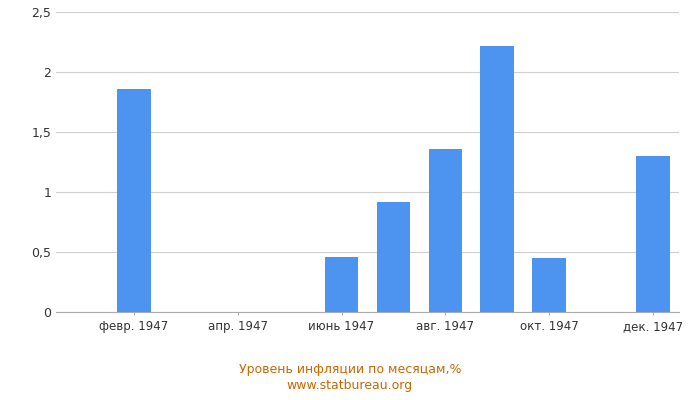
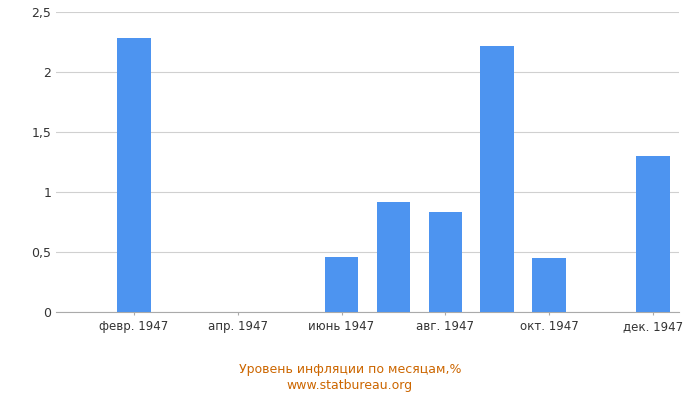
февр. 1947: 1,86 -> 2,28
авг. 1947: 1,36 -> 0,83
